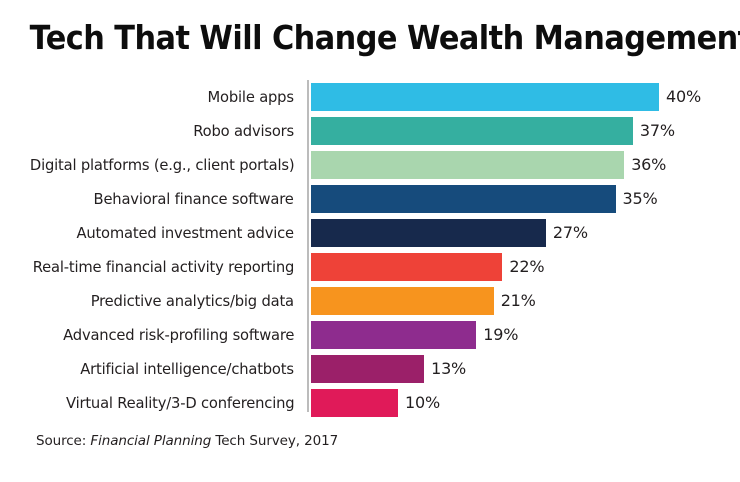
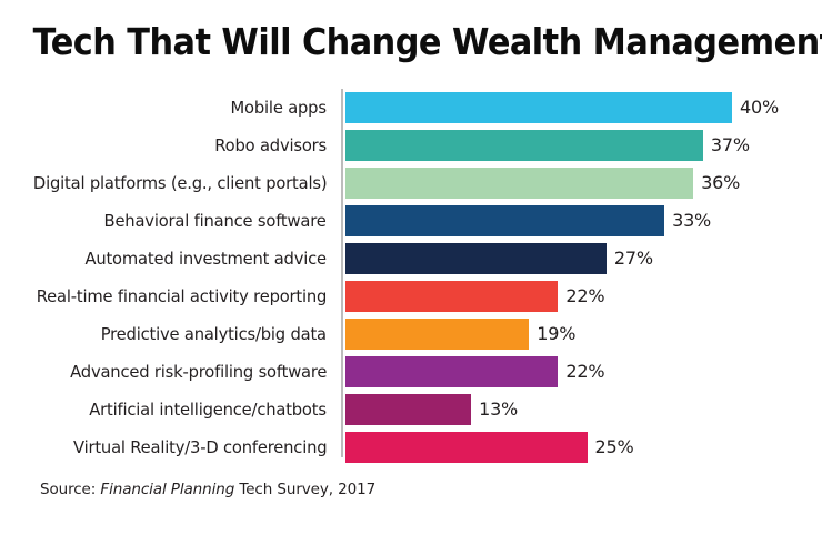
Behavioral finance software: 35% -> 33%
Predictive analytics/big data: 21% -> 19%
Advanced risk-profiling software: 19% -> 22%
Virtual Reality/3-D conferencing: 10% -> 25%
